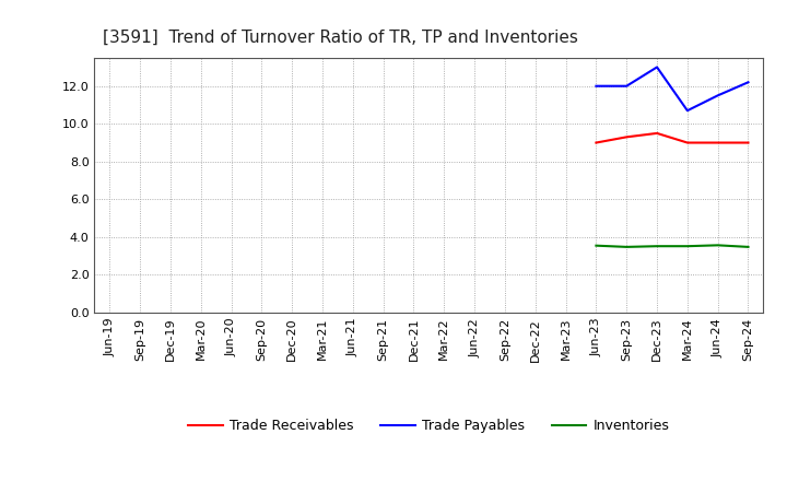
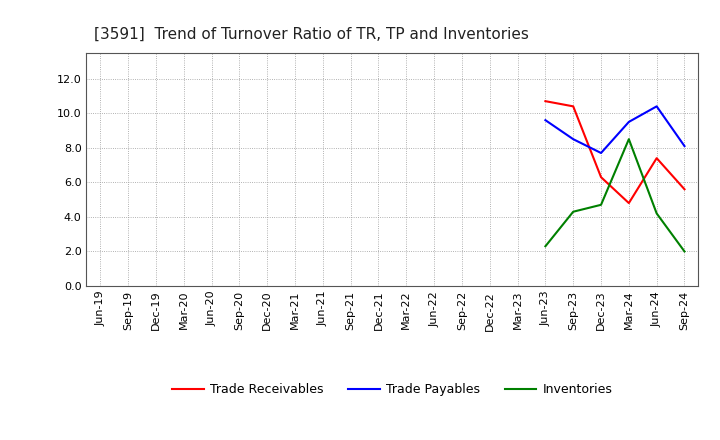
Trade Receivables/Jun-23: 9.0 -> 10.7
Trade Payables/Jun-23: 12.0 -> 9.6
Inventories/Jun-23: 3.5 -> 2.3
Trade Receivables/Sep-23: 9.3 -> 10.4
Trade Payables/Sep-23: 12.0 -> 8.5
Inventories/Sep-23: 3.5 -> 4.3
Trade Receivables/Dec-23: 9.5 -> 6.3
Trade Payables/Dec-23: 13.0 -> 7.7
Inventories/Dec-23: 3.5 -> 4.7
Trade Receivables/Mar-24: 9.0 -> 4.8
Trade Payables/Mar-24: 10.7 -> 9.5
Inventories/Mar-24: 3.5 -> 8.5
Trade Receivables/Jun-24: 9.0 -> 7.4
Trade Payables/Jun-24: 11.5 -> 10.4
Inventories/Jun-24: 3.6 -> 4.2
Trade Receivables/Sep-24: 9.0 -> 5.6
Trade Payables/Sep-24: 12.2 -> 8.1
Inventories/Sep-24: 3.5 -> 2.0
